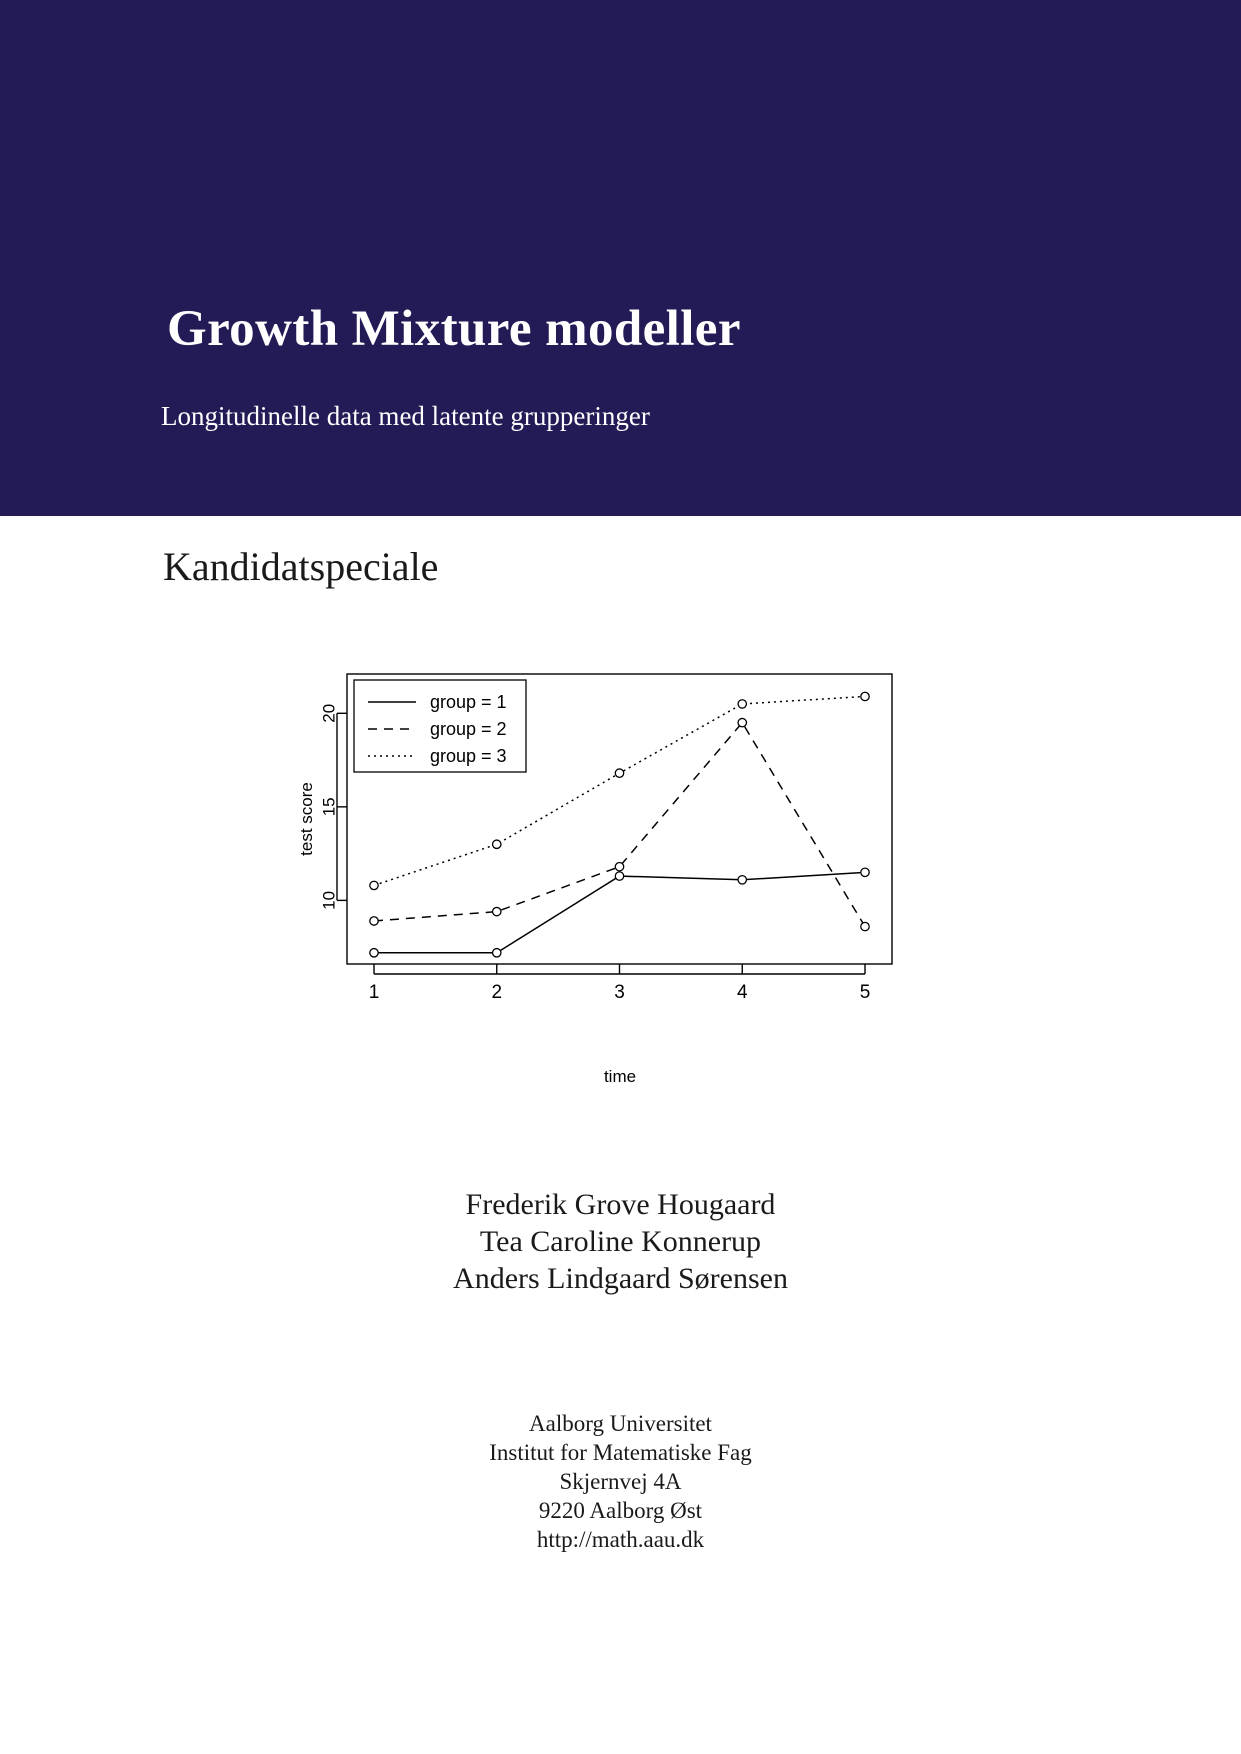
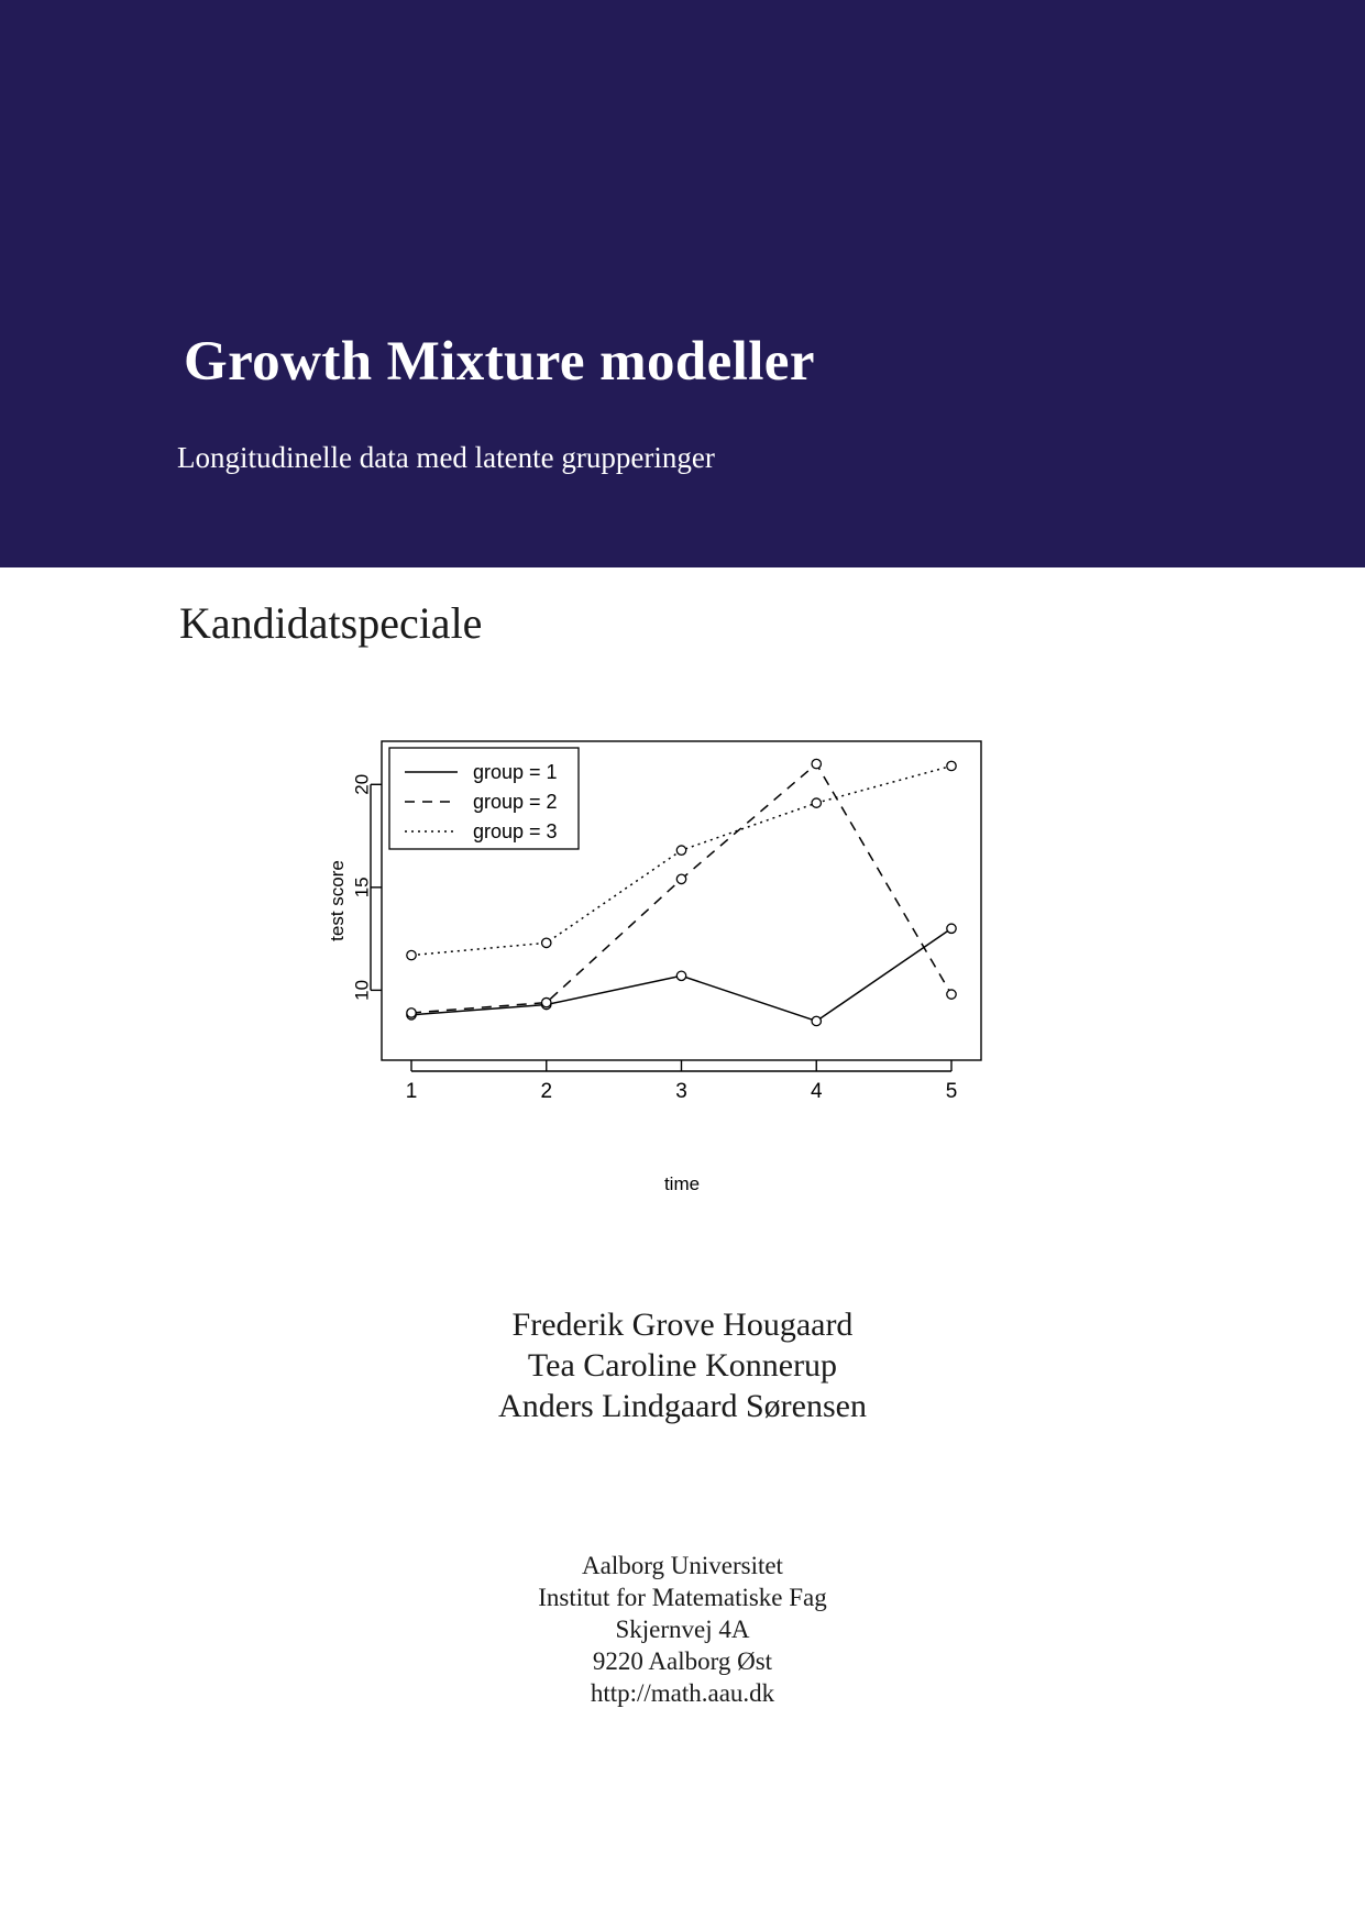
group = 1/1: 7.2 -> 8.8
group = 3/1: 10.8 -> 11.7
group = 1/2: 7.2 -> 9.3
group = 3/2: 13.0 -> 12.3
group = 1/3: 11.3 -> 10.7
group = 2/3: 11.8 -> 15.4
group = 1/4: 11.1 -> 8.5
group = 2/4: 19.5 -> 21.0
group = 3/4: 20.5 -> 19.1
group = 1/5: 11.5 -> 13.0
group = 2/5: 8.6 -> 9.8
